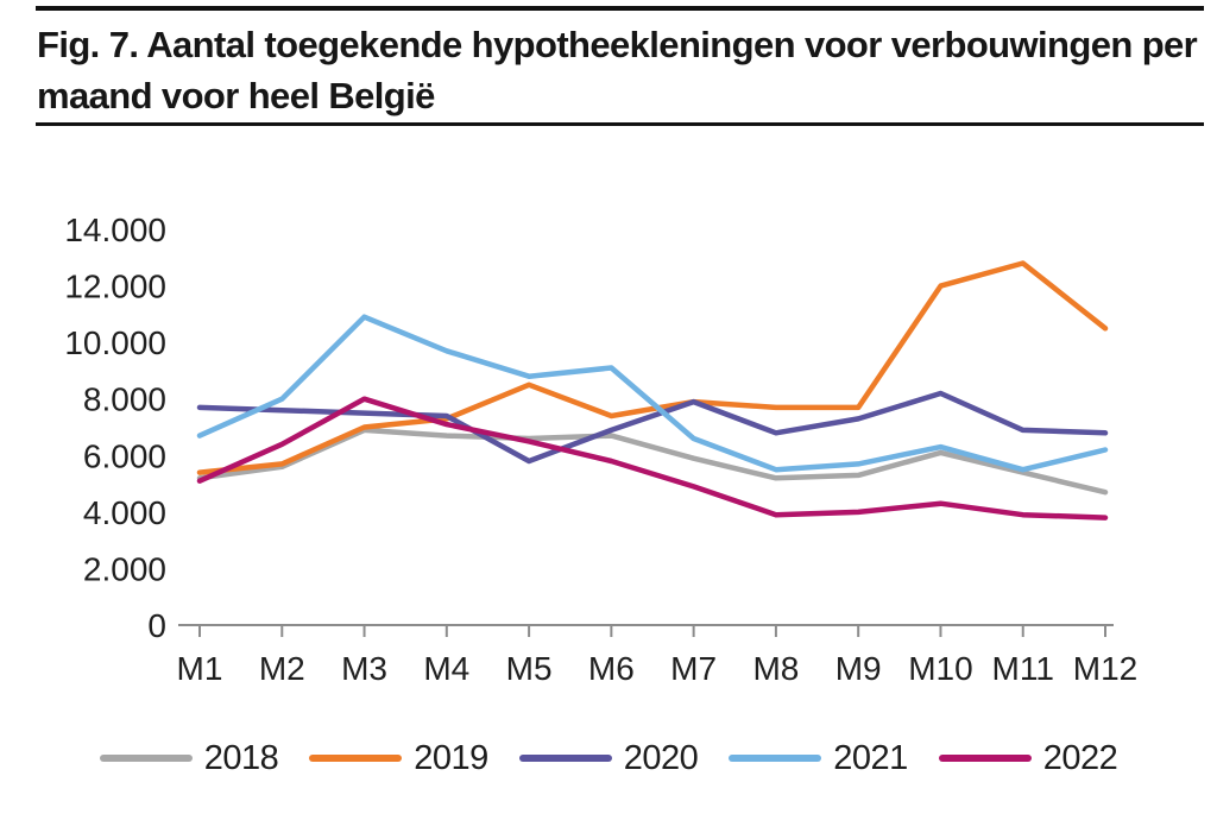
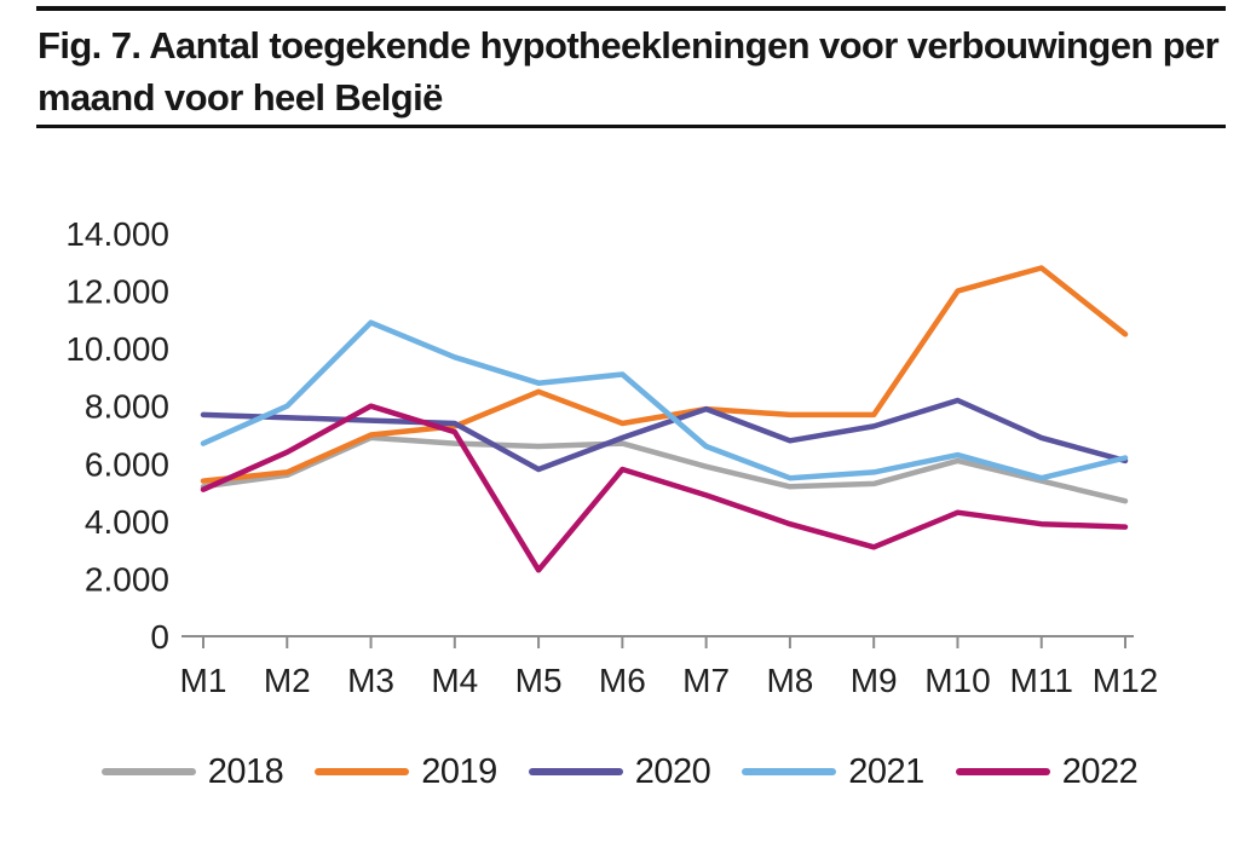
2022/M5: 6500 -> 2300
2022/M9: 4000 -> 3100
2020/M12: 6800 -> 6100
